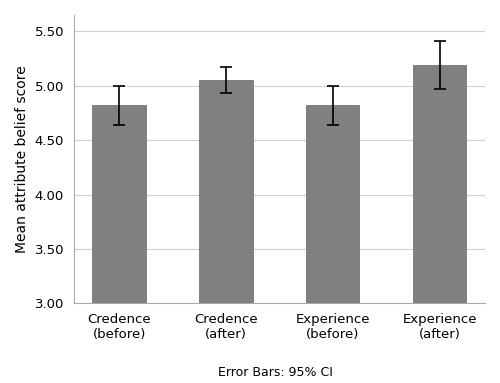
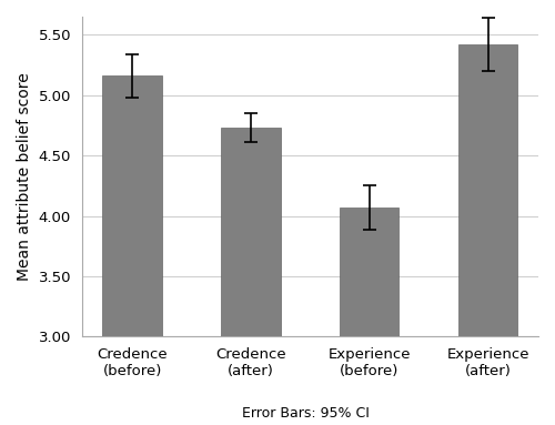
Credence (before): 4.82 -> 5.16
Credence (after): 5.05 -> 4.73
Experience (before): 4.82 -> 4.07
Experience (after): 5.19 -> 5.42
